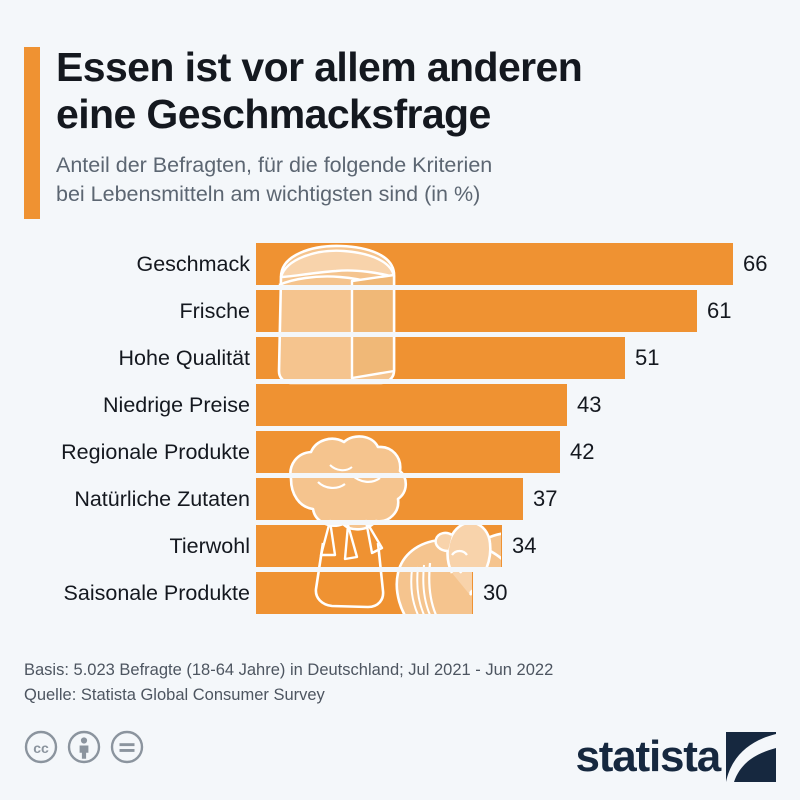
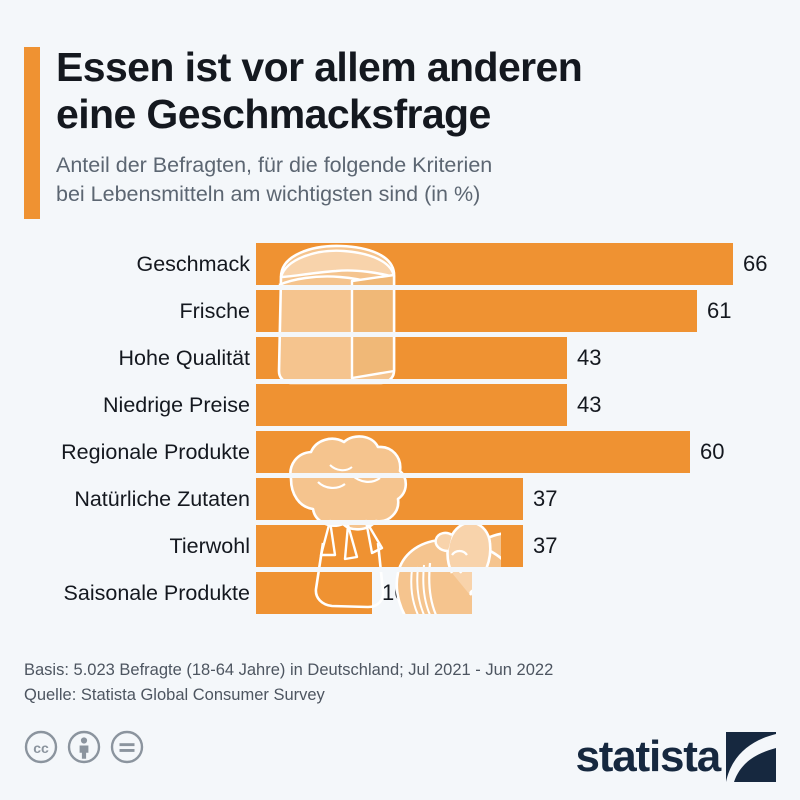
Hohe Qualität: 51 -> 43
Regionale Produkte: 42 -> 60
Tierwohl: 34 -> 37
Saisonale Produkte: 30 -> 16
